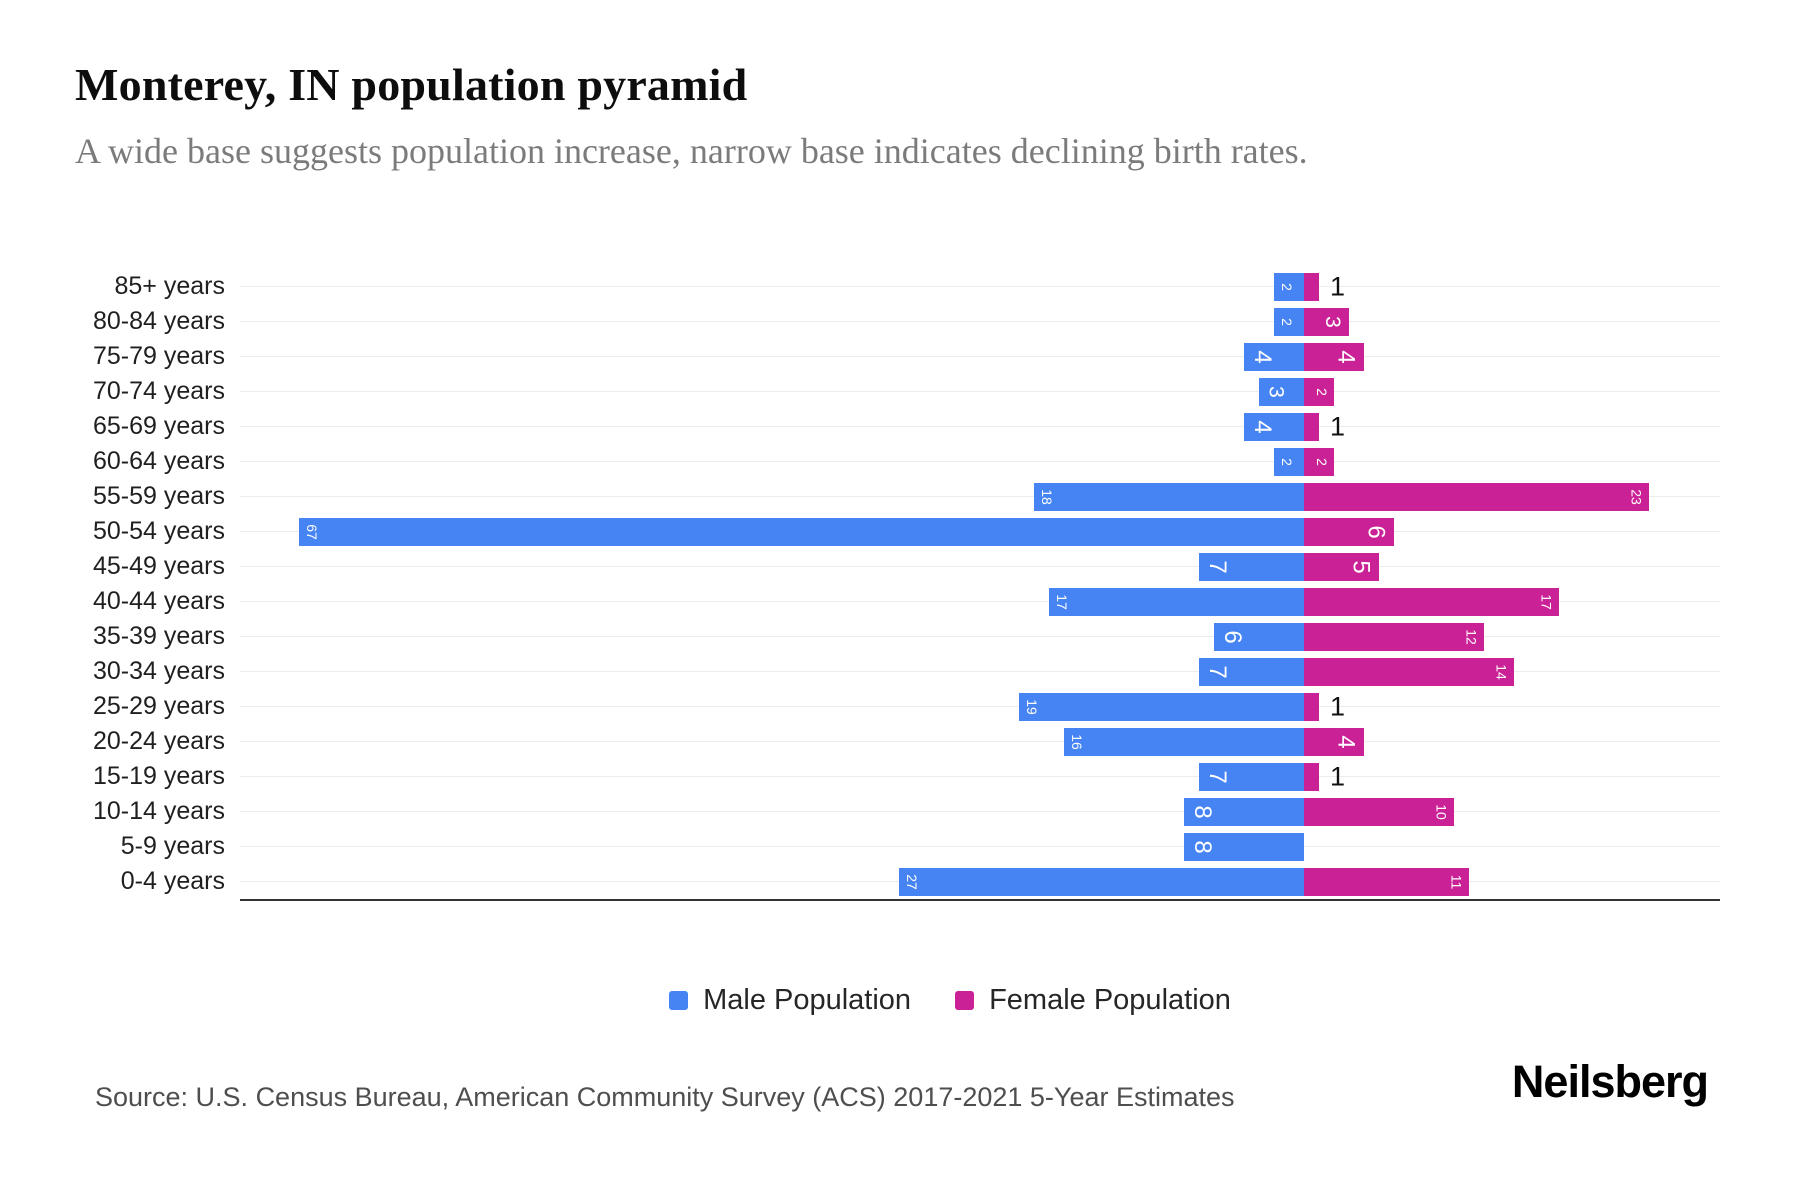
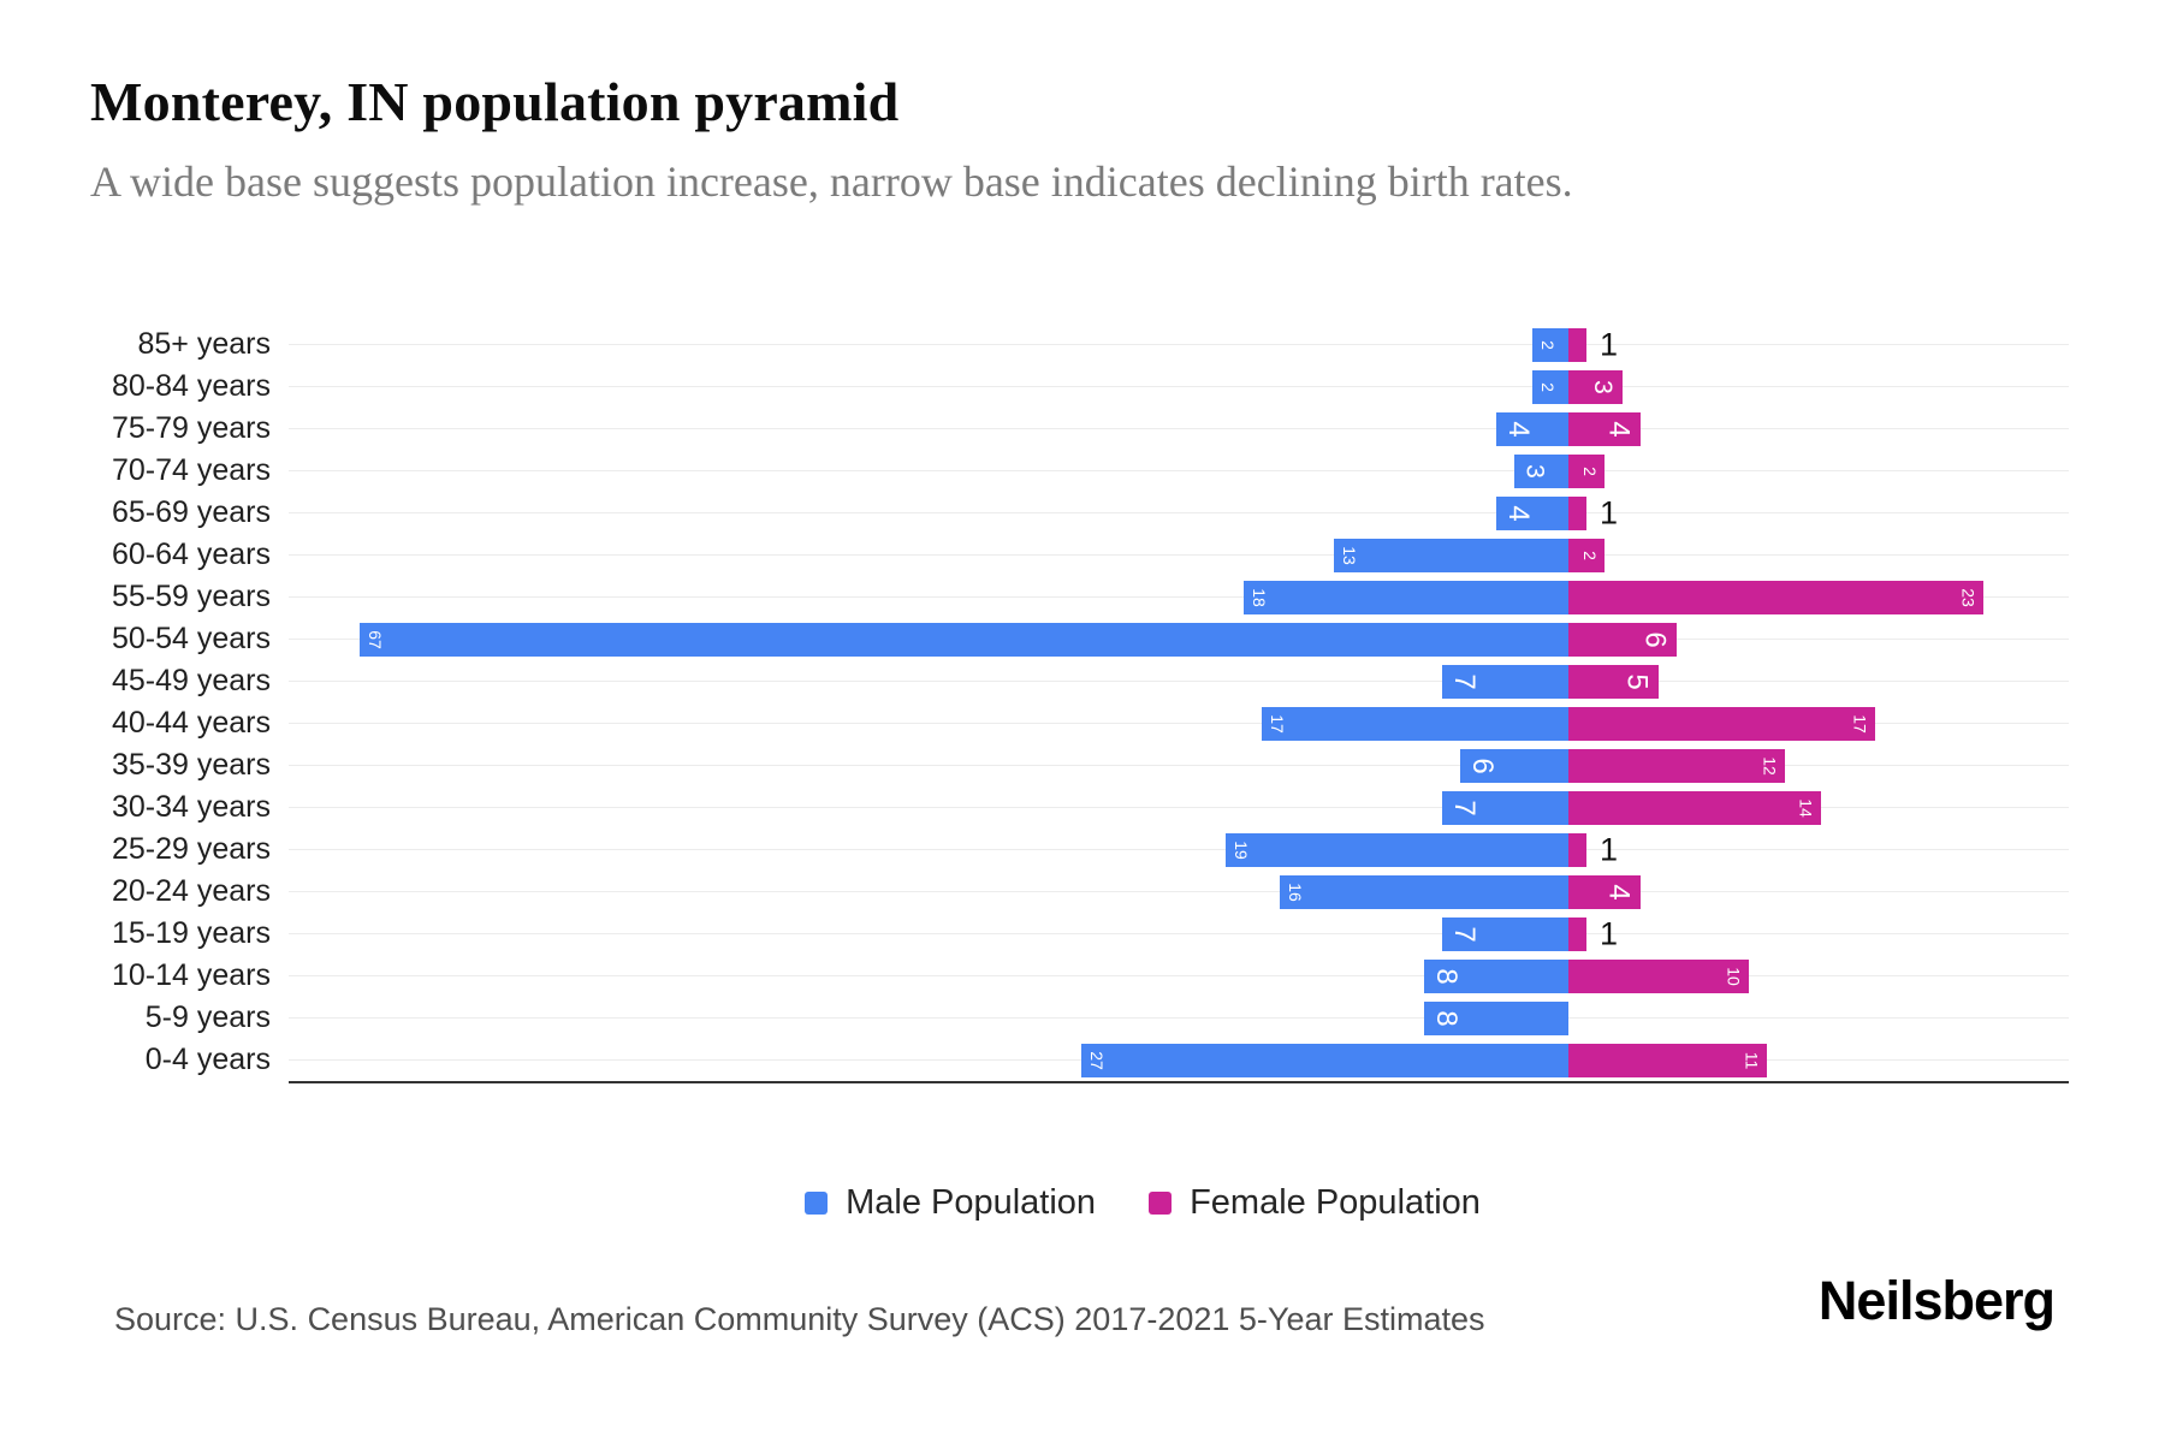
Male Population/60-64 years: 2 -> 13
